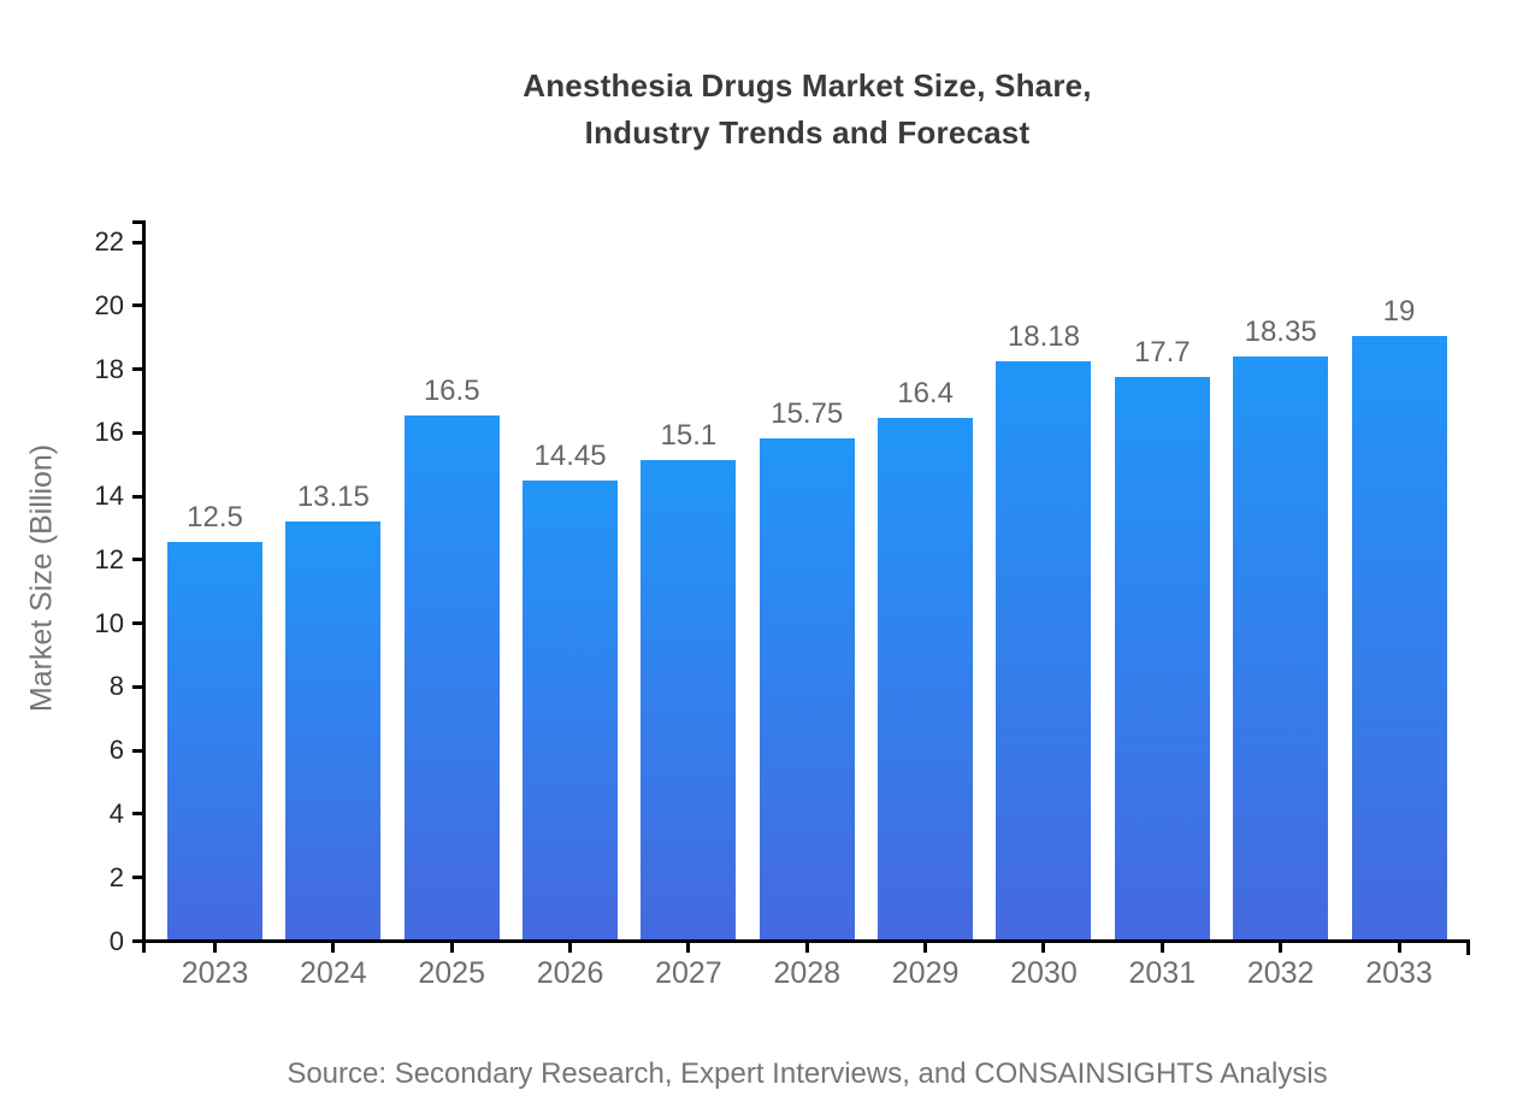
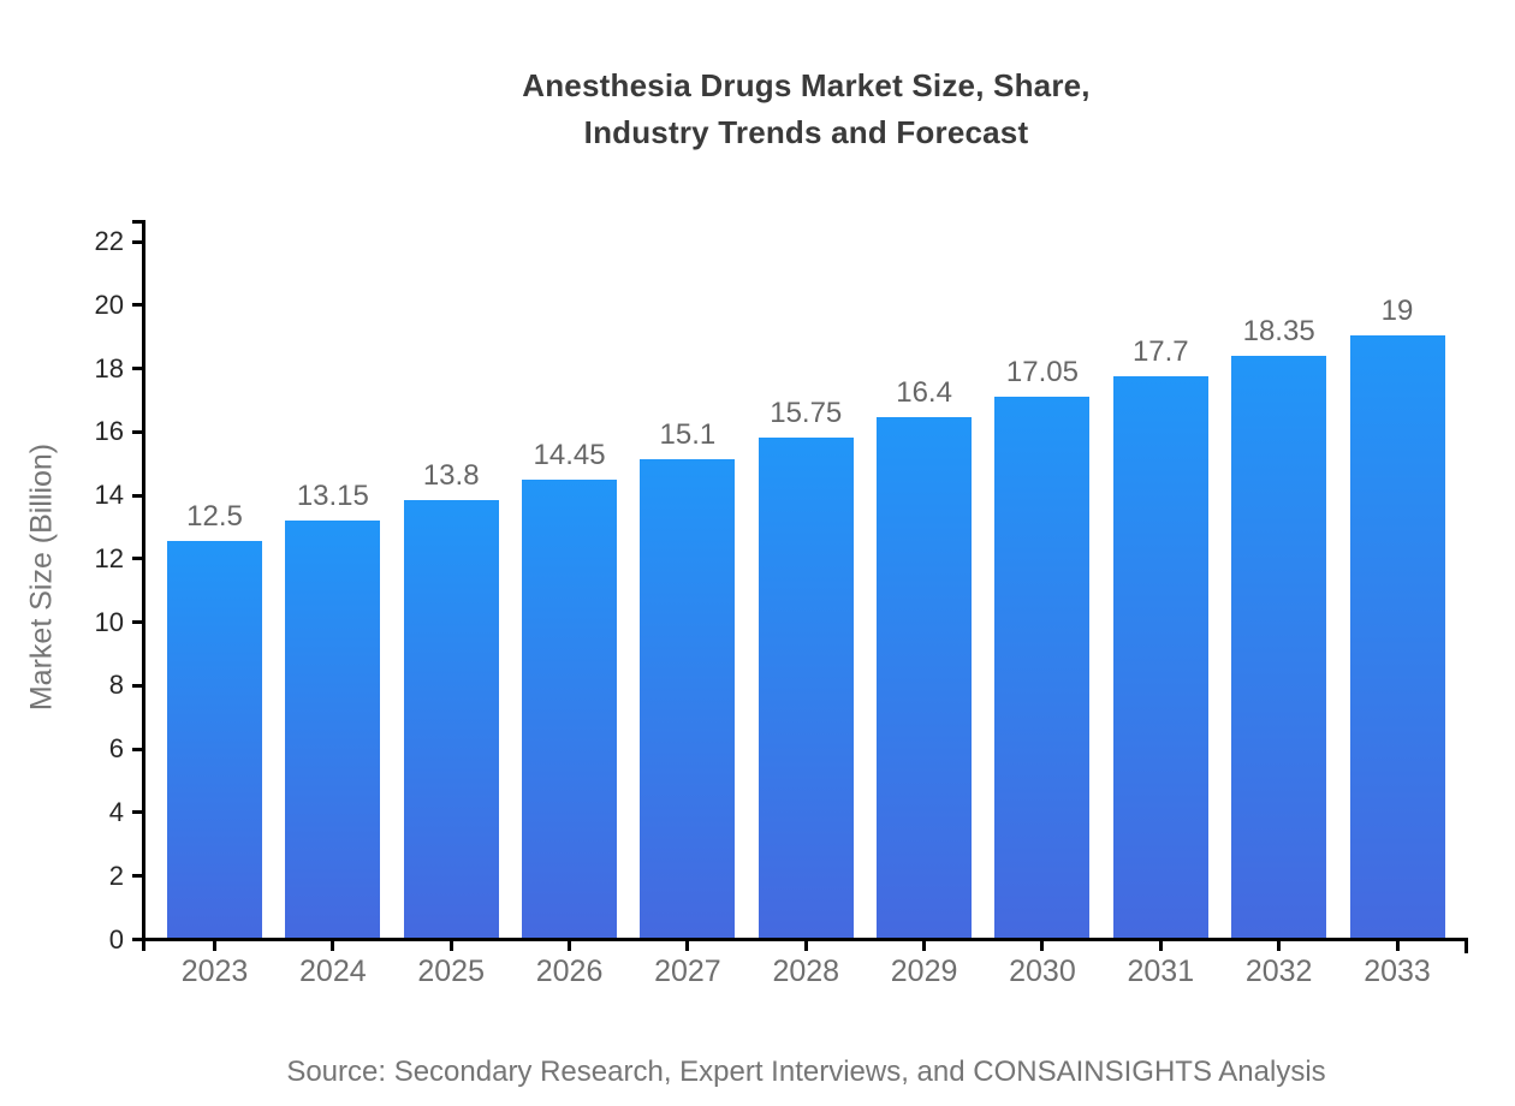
2025: 16.5 -> 13.8
2030: 18.18 -> 17.05
